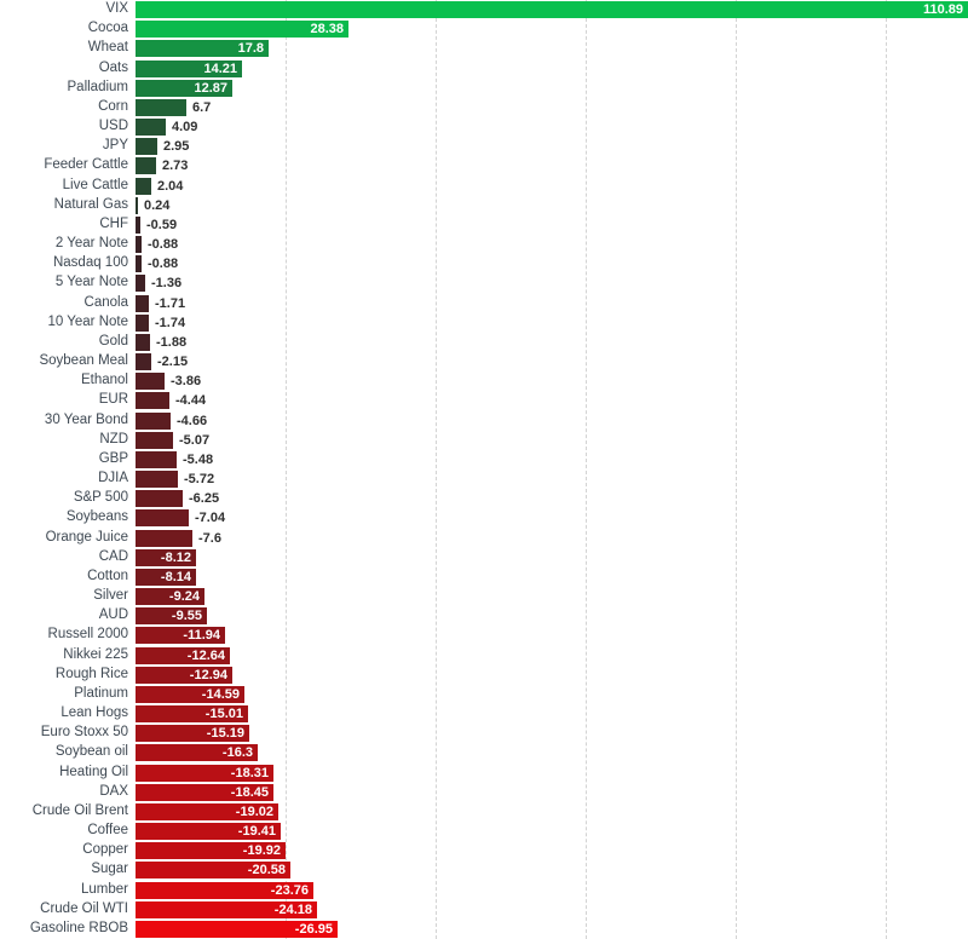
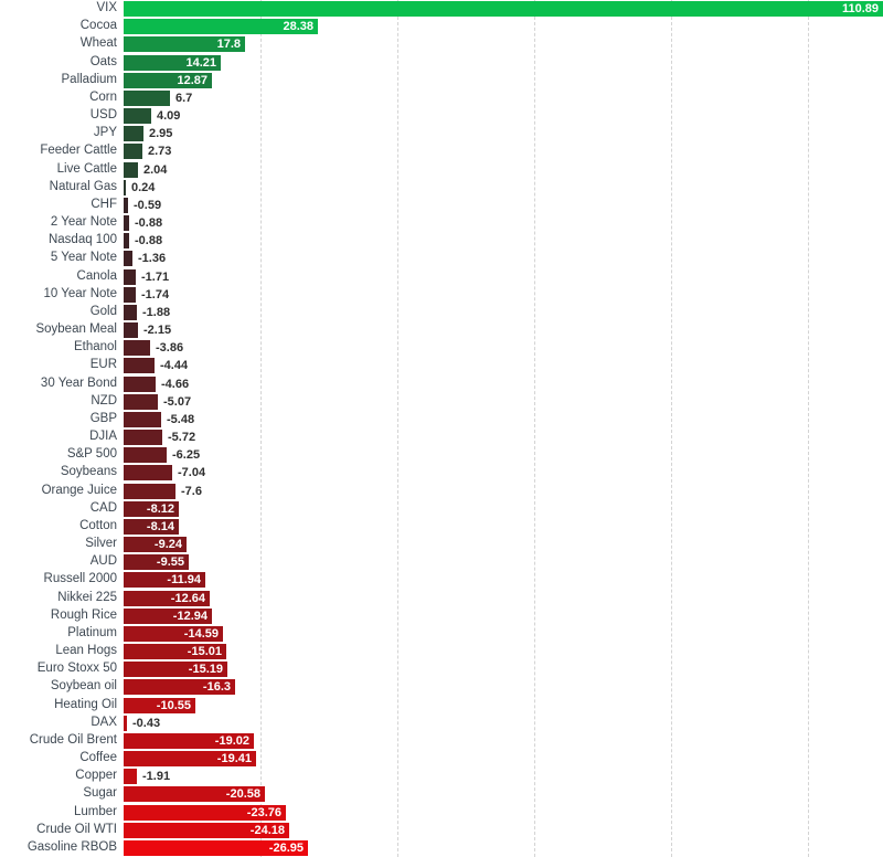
Heating Oil: -18.31 -> -10.55
DAX: -18.45 -> -0.43
Copper: -19.92 -> -1.91
